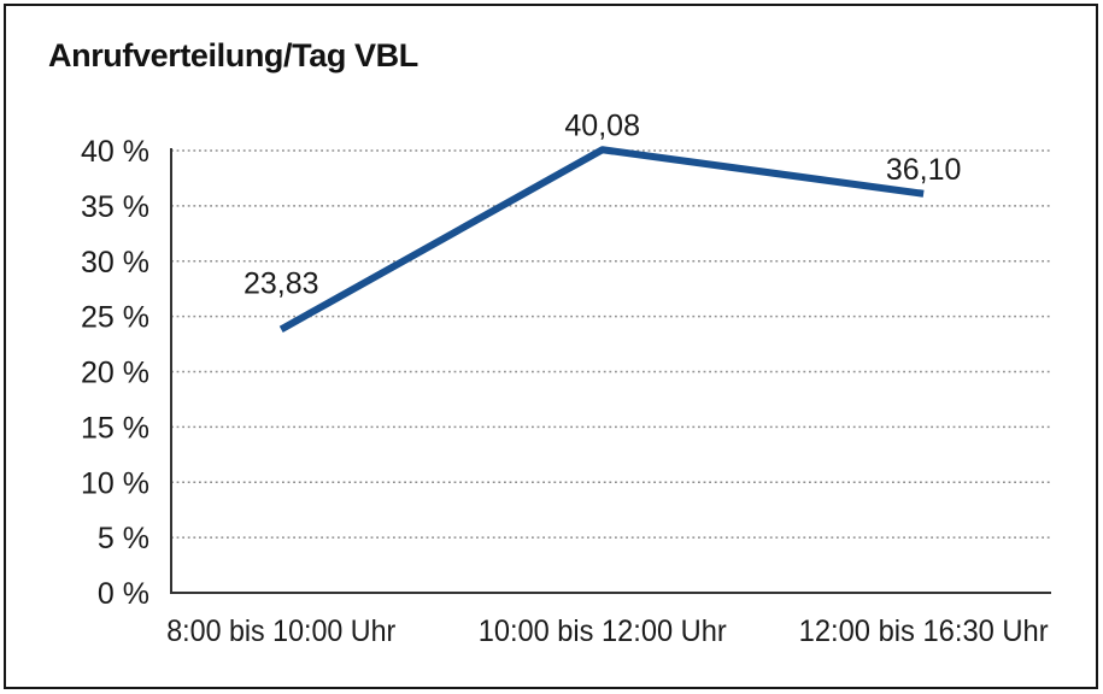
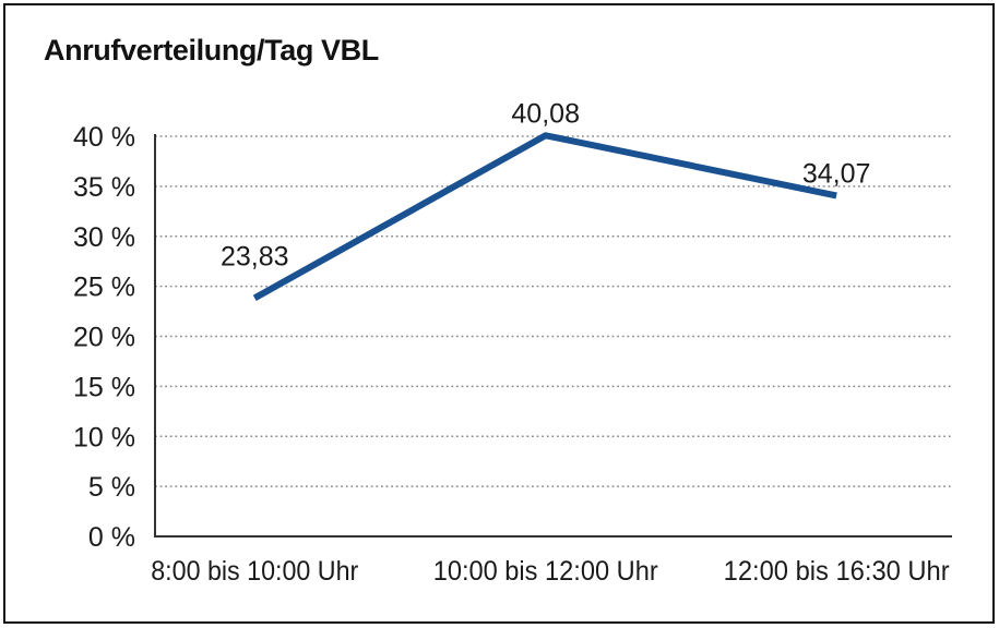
12:00 bis 16:30 Uhr: 36,10 -> 34,07
